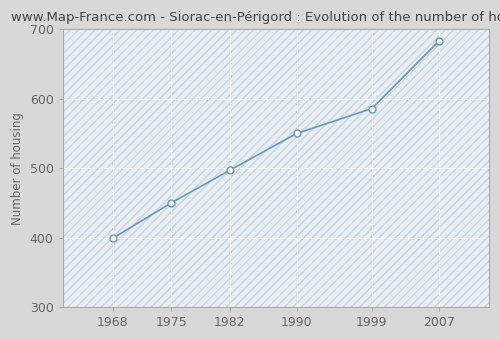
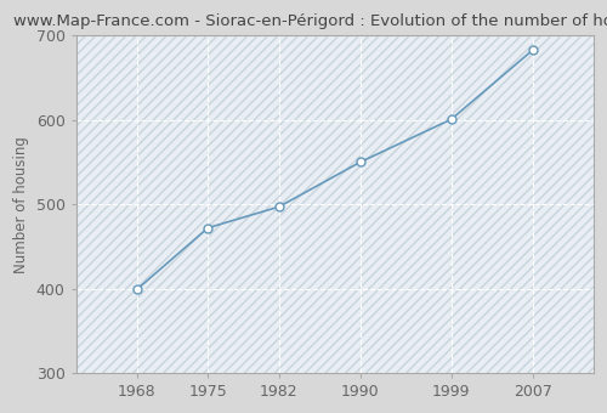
1975: 450 -> 472
1999: 586 -> 601
